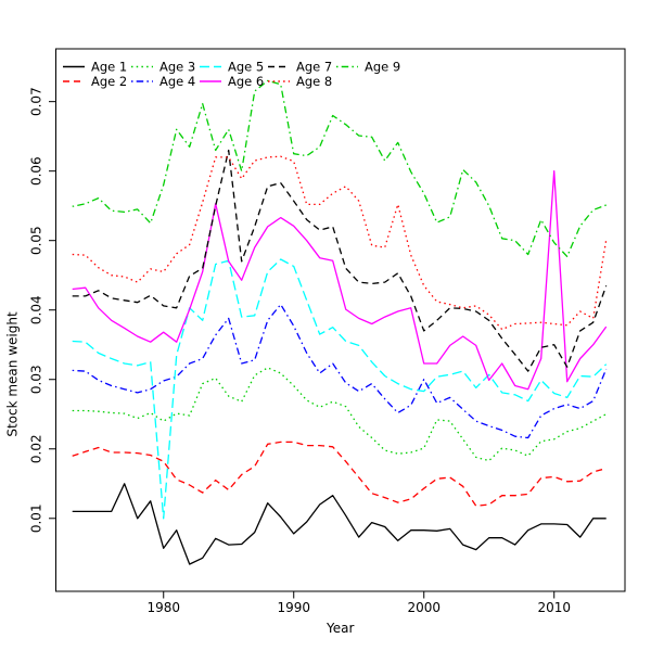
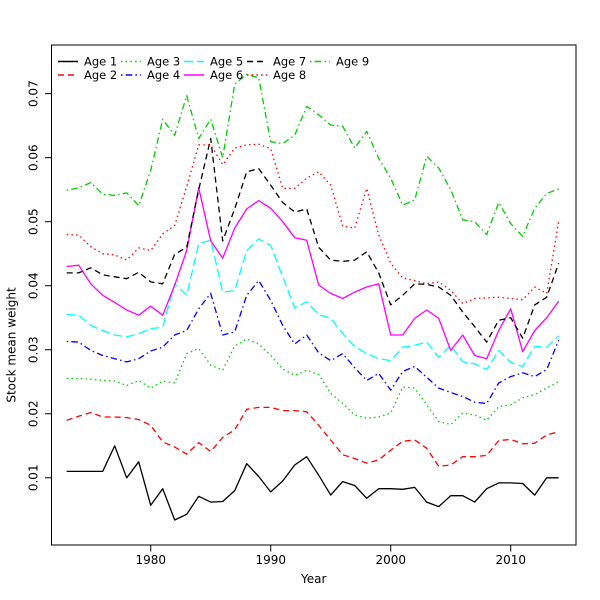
Age 5/1980: 0.010 -> 0.033
Age 4/2000: 0.030 -> 0.024
Age 6/2010: 0.060 -> 0.036
